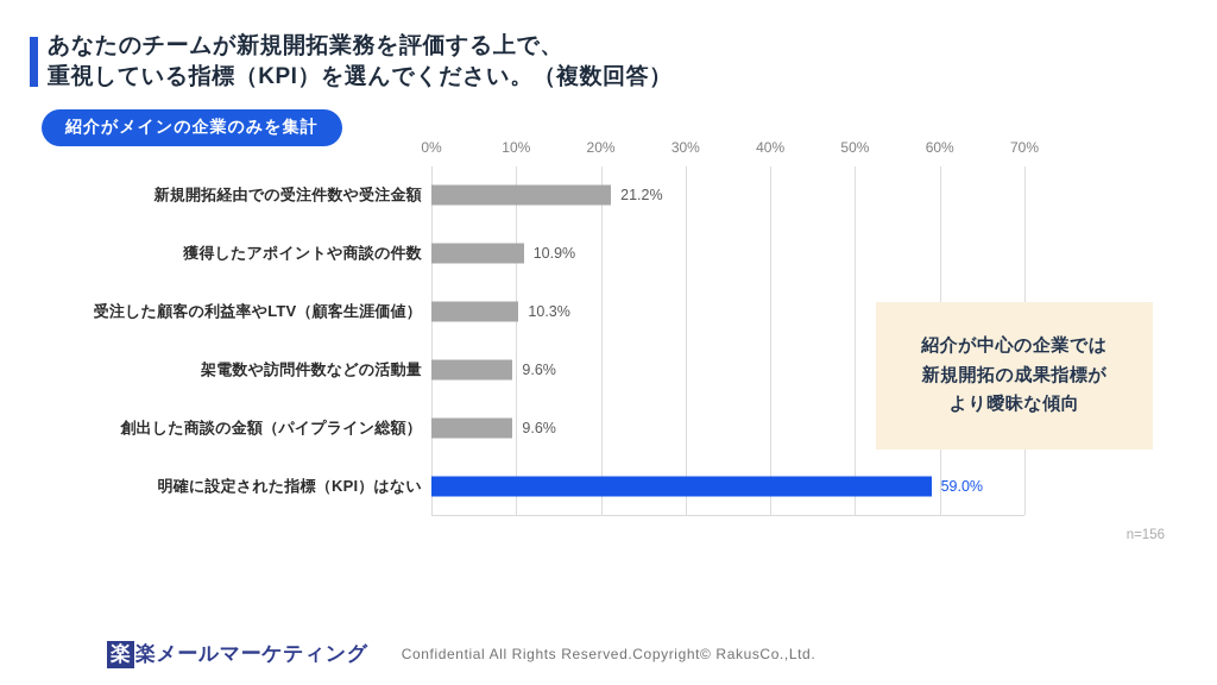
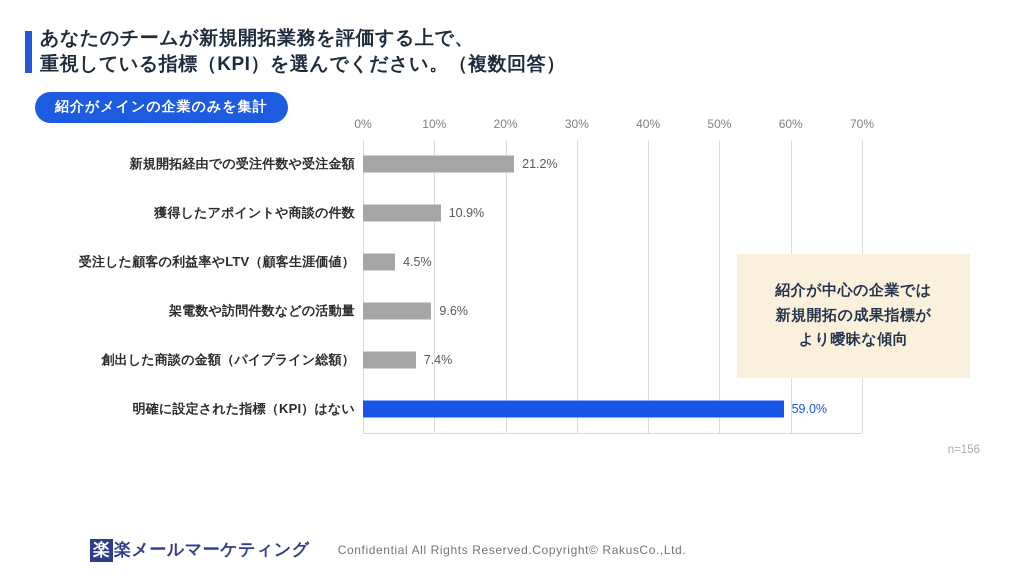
受注した顧客の利益率やLTV（顧客生涯価値）: 10.3% -> 4.5%
創出した商談の金額（パイプライン総額）: 9.6% -> 7.4%
